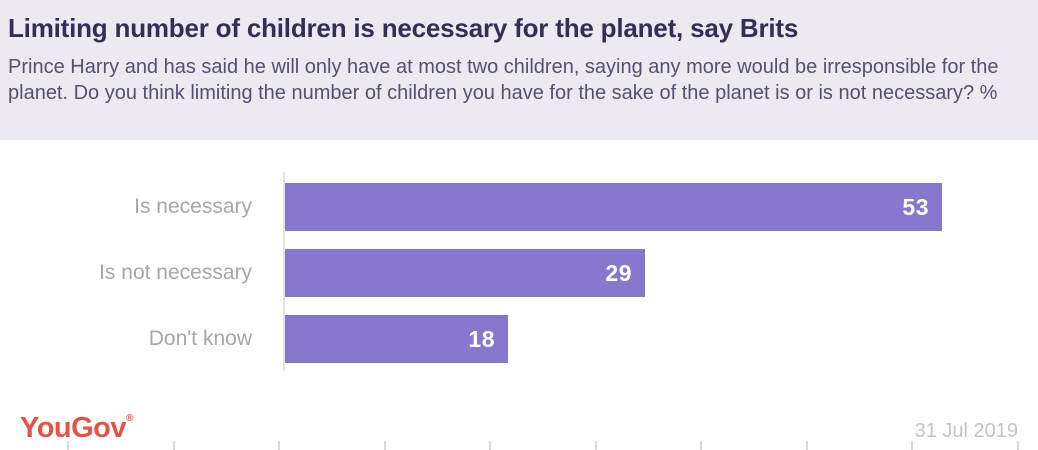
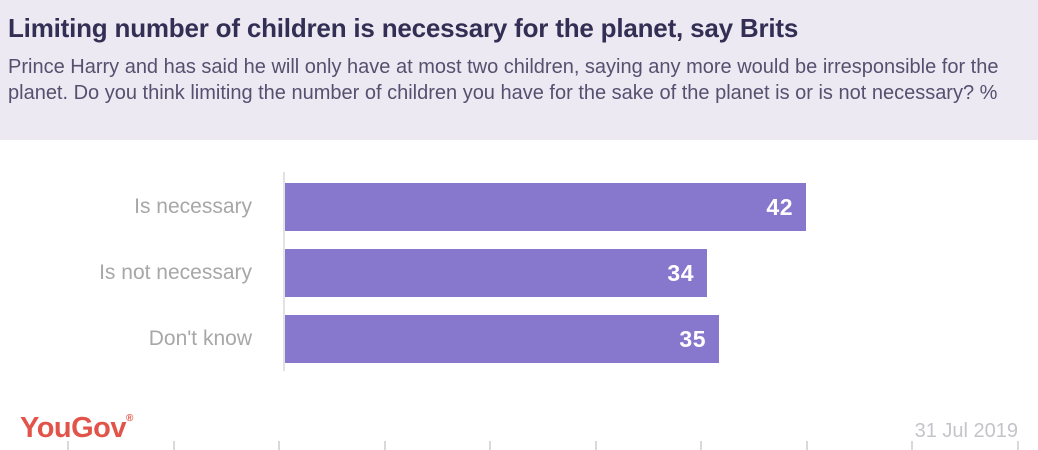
Is necessary: 53 -> 42
Is not necessary: 29 -> 34
Don't know: 18 -> 35
